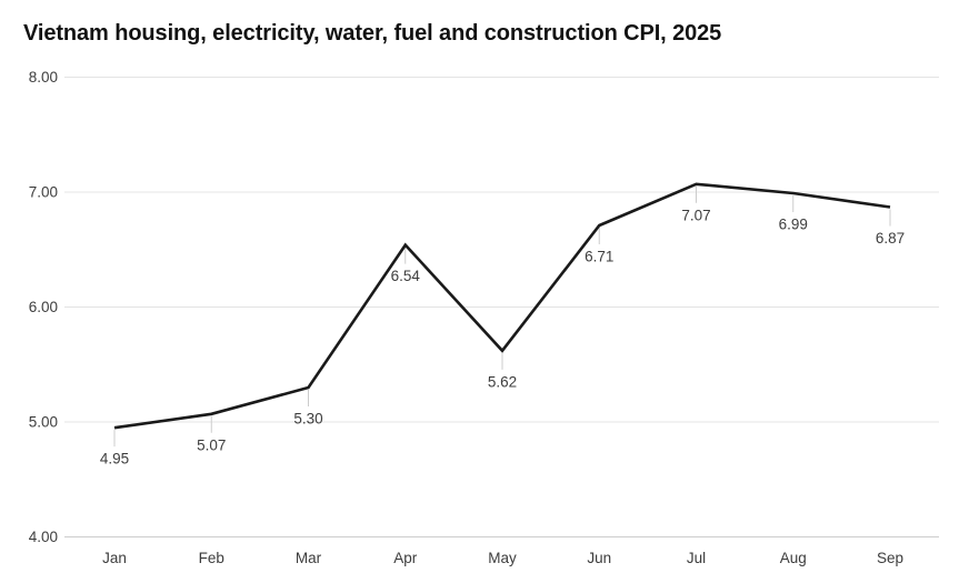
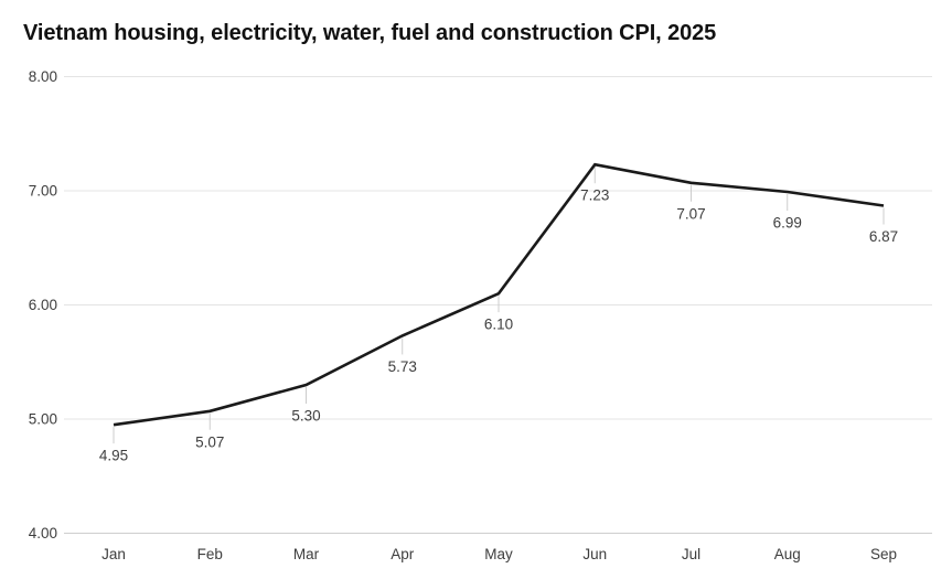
Apr: 6.54 -> 5.73
May: 5.62 -> 6.10
Jun: 6.71 -> 7.23
